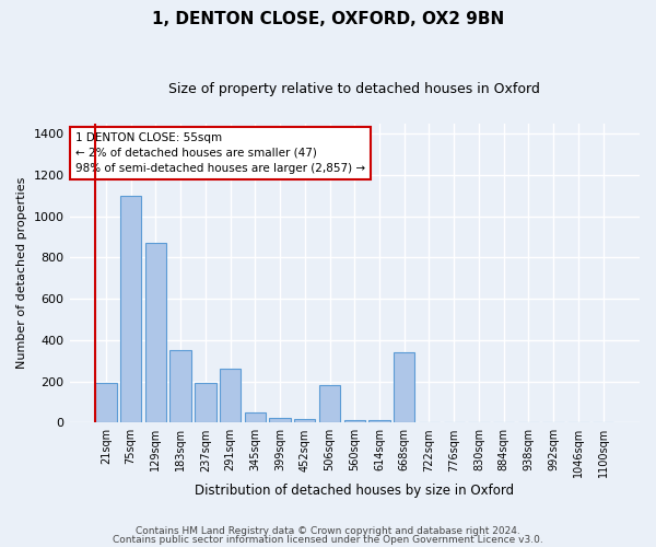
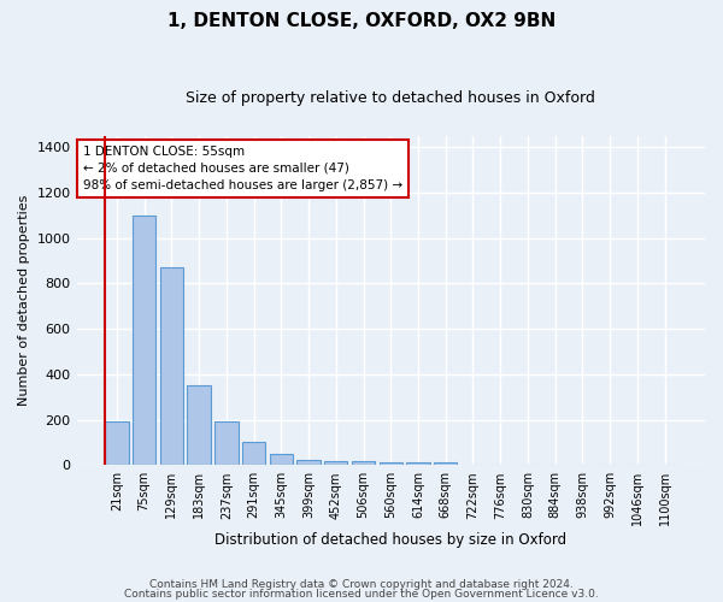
291sqm: 260 -> 100
506sqm: 180 -> 20
668sqm: 340 -> 10
